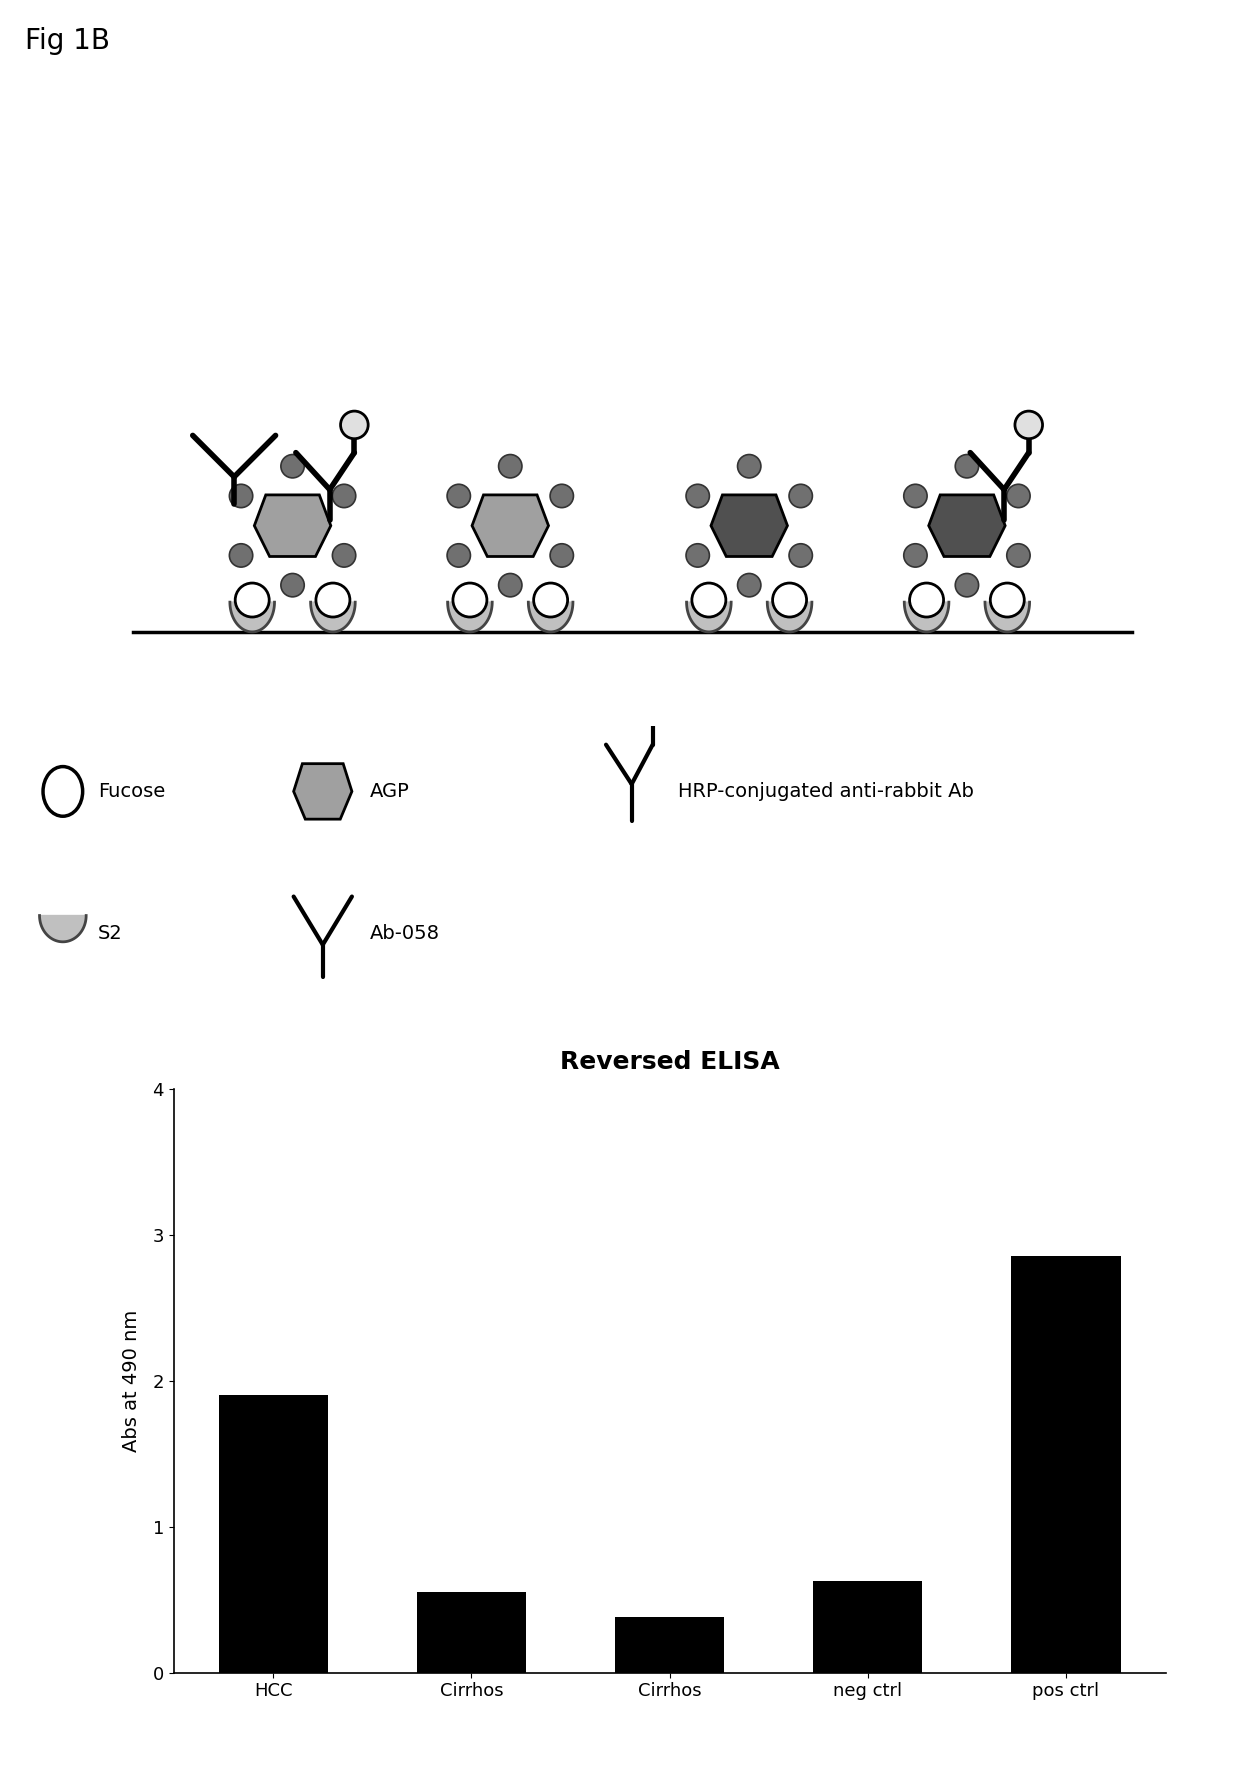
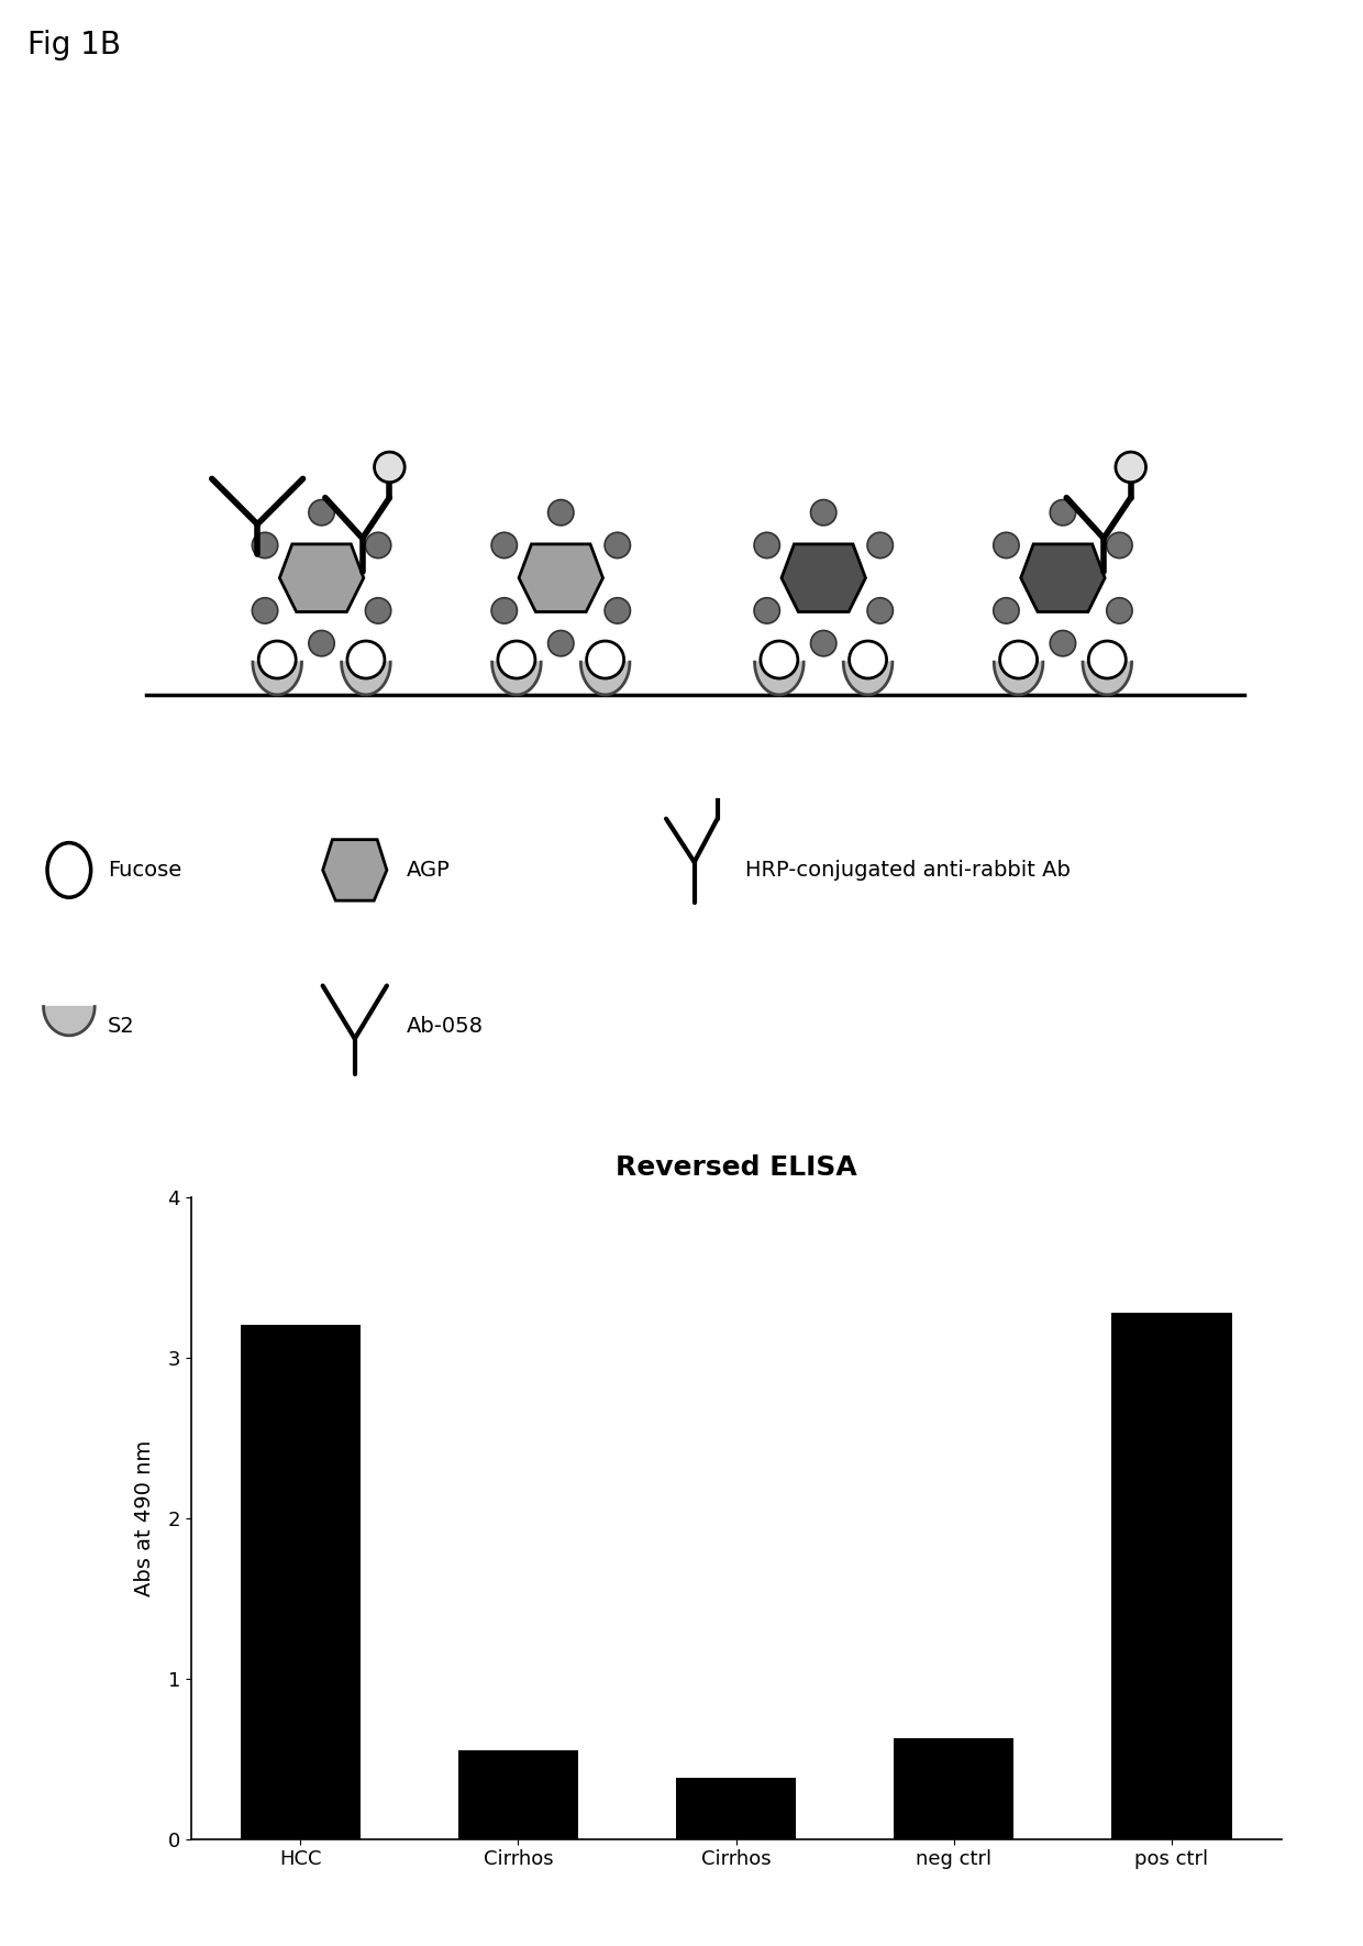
Reversed ELISA/HCC: 1.90 -> 3.20
Reversed ELISA/pos ctrl: 2.85 -> 3.28
